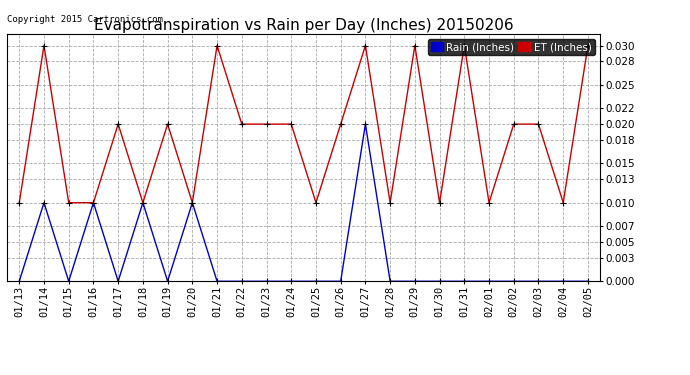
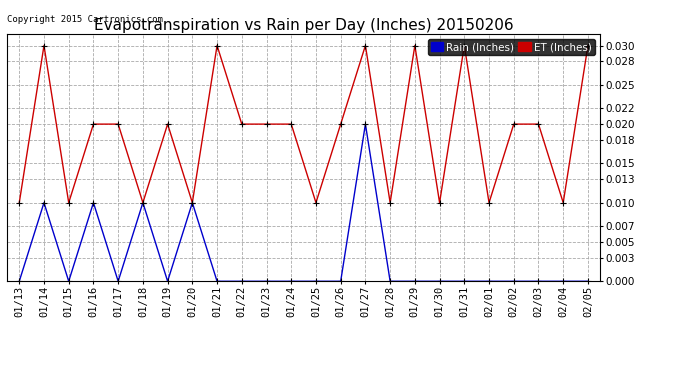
ET (Inches)/01/16: 0.01 -> 0.02
